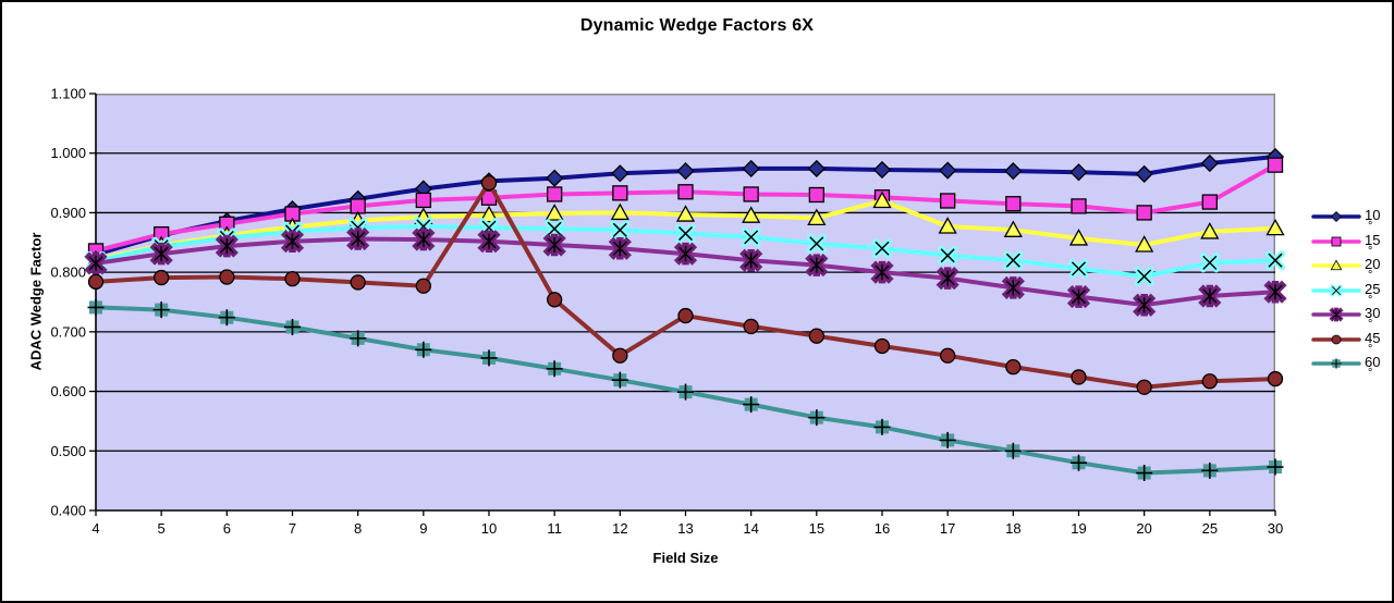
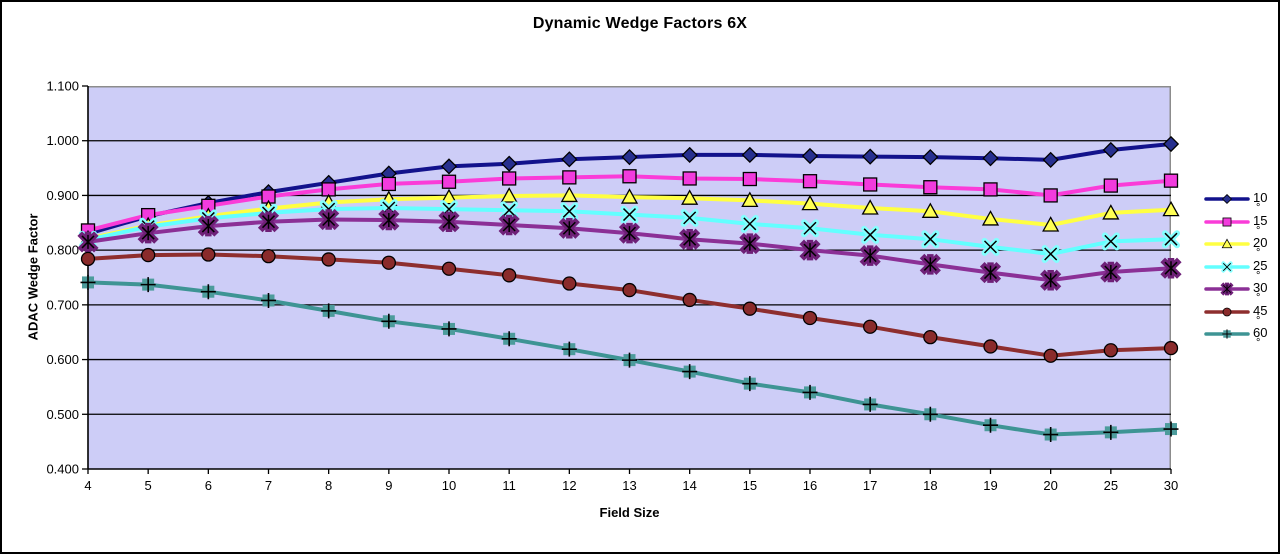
45 °/10: 0.95 -> 0.77
45 °/12: 0.66 -> 0.74
20 °/16: 0.92 -> 0.89
15 °/30: 0.98 -> 0.93
